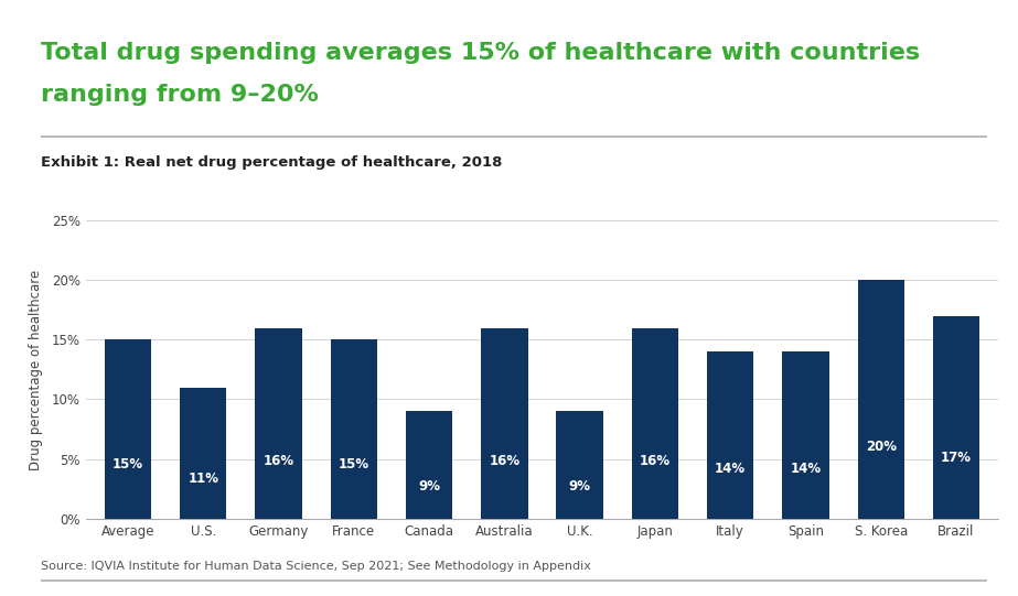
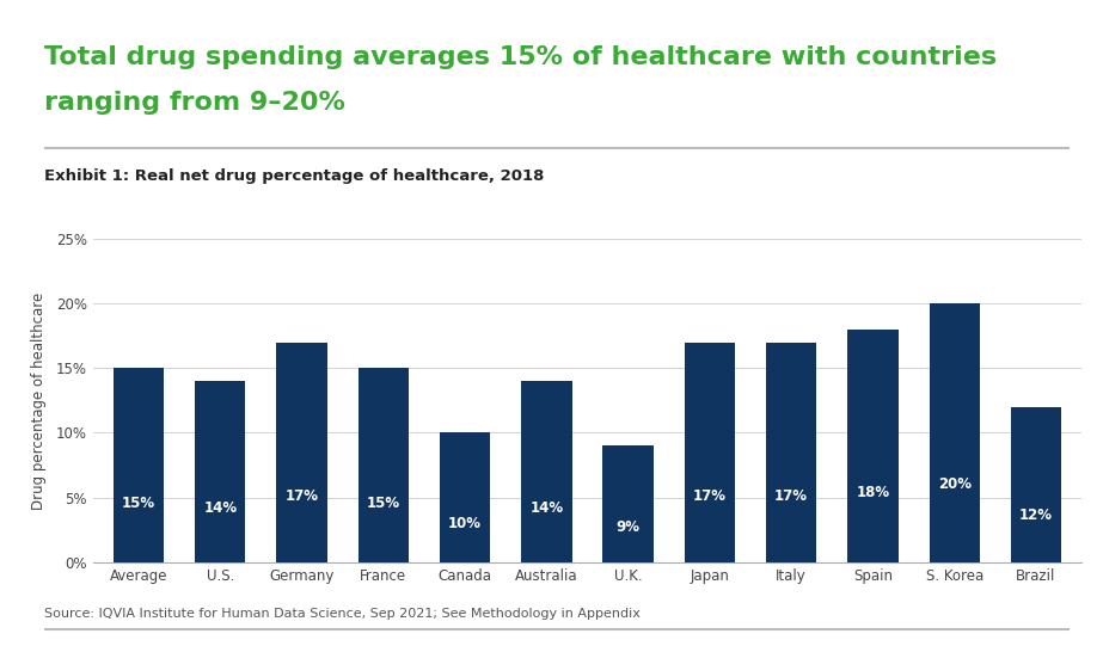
U.S.: 11% -> 14%
Germany: 16% -> 17%
Canada: 9% -> 10%
Australia: 16% -> 14%
Japan: 16% -> 17%
Italy: 14% -> 17%
Spain: 14% -> 18%
Brazil: 17% -> 12%
